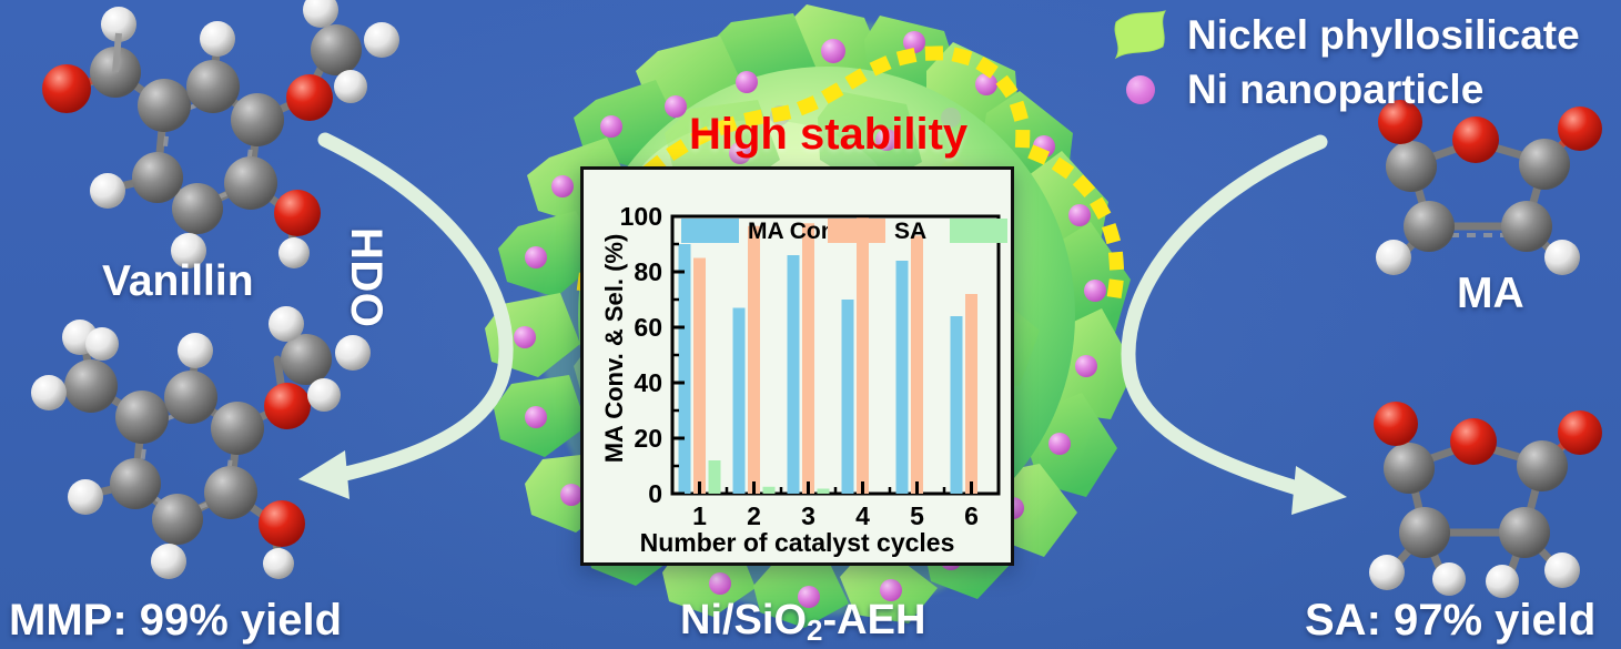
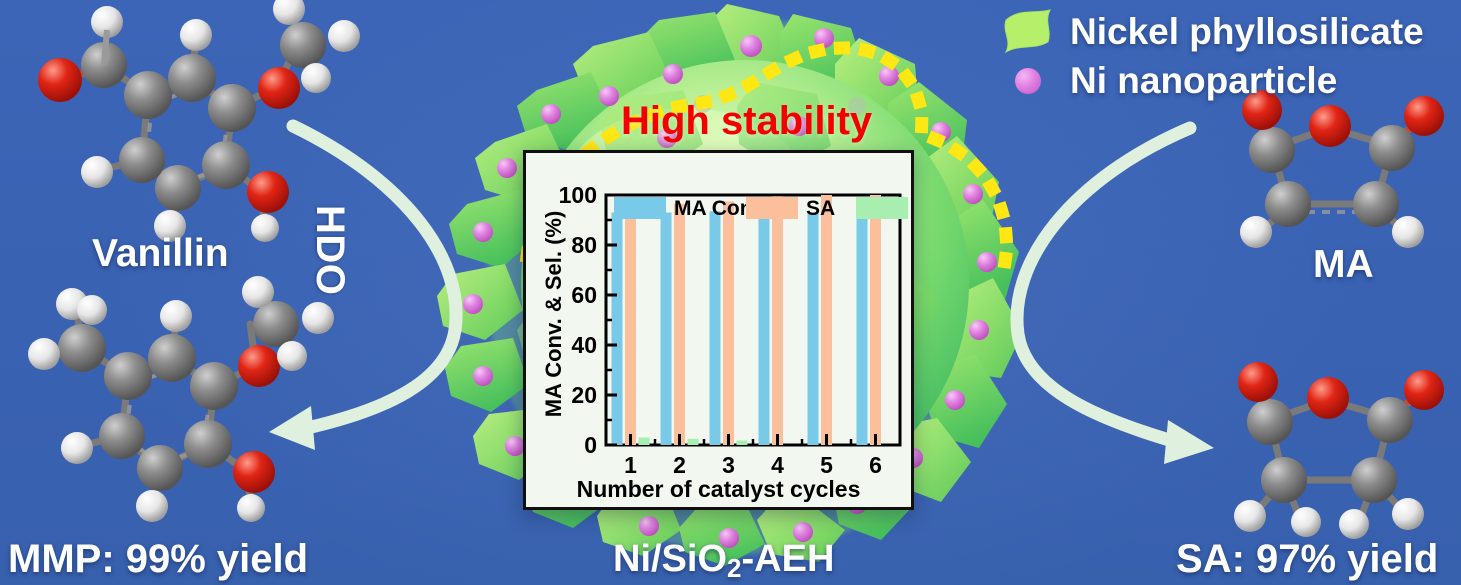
MA Conv./1: 90 -> 93
SA/1: 85 -> 96
GBL/1: 12 -> 3
MA Conv./2: 67 -> 93
MA Conv./3: 86 -> 94
MA Conv./4: 70 -> 93
MA Conv./5: 84 -> 93
SA/5: 93 -> 100
MA Conv./6: 64 -> 92
SA/6: 72 -> 100
